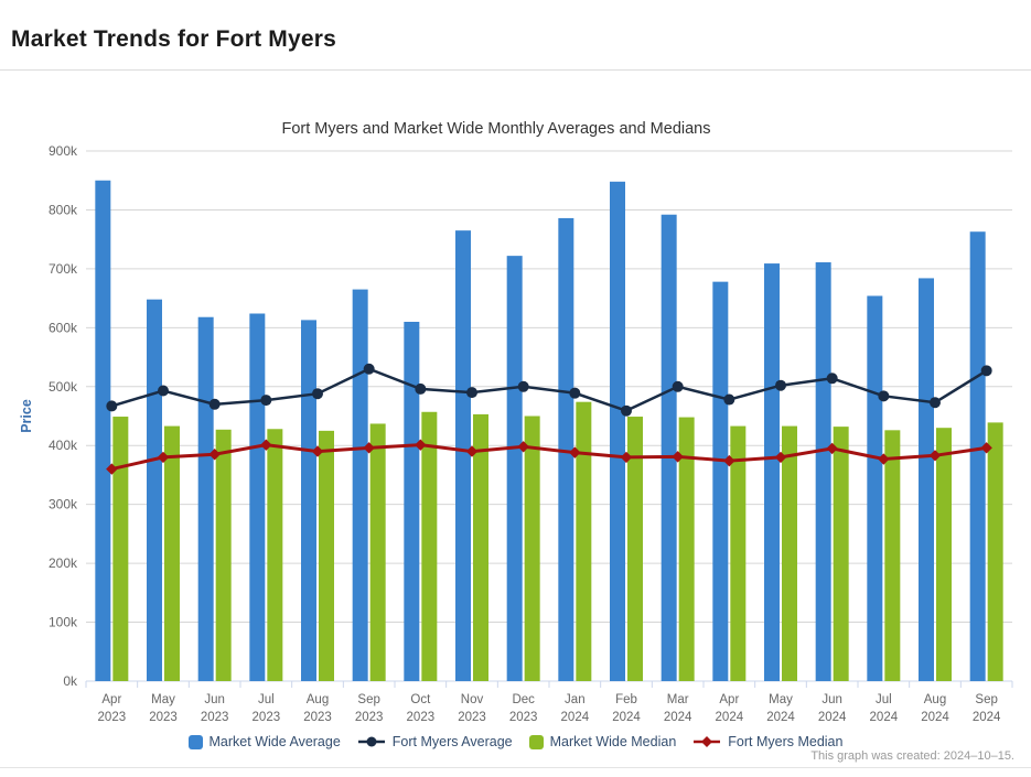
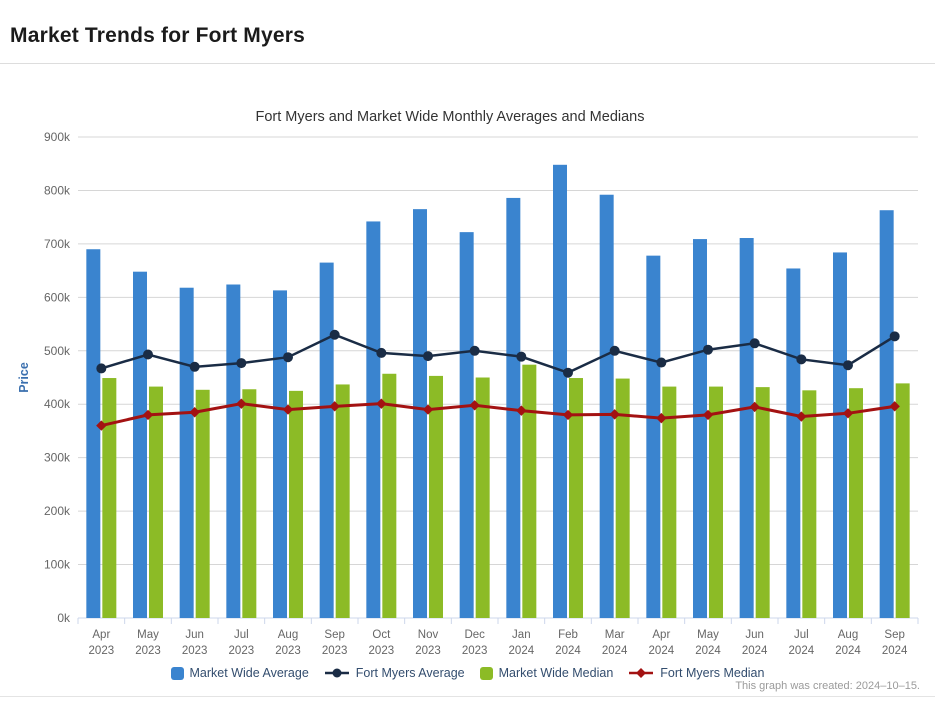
Market Wide Average/Apr 2023: 850k -> 690k
Market Wide Average/Oct 2023: 610k -> 740k
